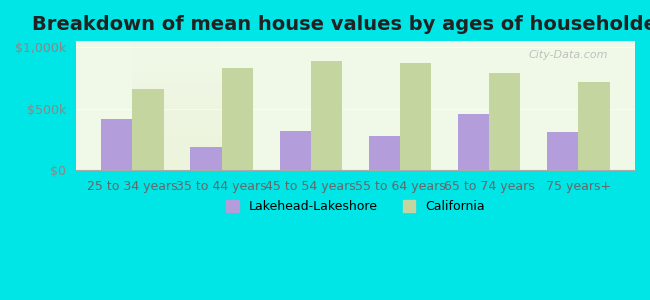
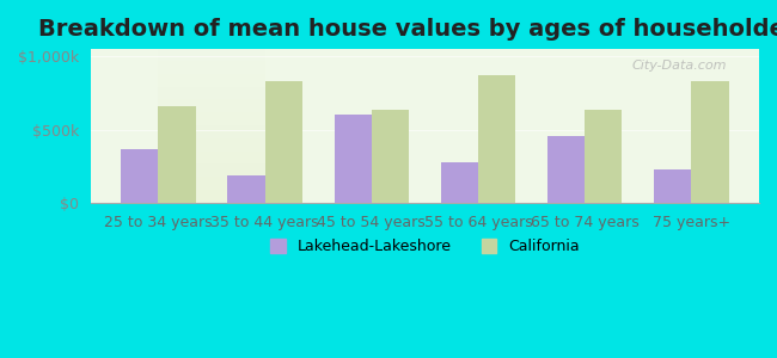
Lakehead-Lakeshore/25 to 34 years: $420k -> $370k
Lakehead-Lakeshore/45 to 54 years: $320k -> $600k
California/45 to 54 years: $890k -> $640k
California/65 to 74 years: $790k -> $640k
Lakehead-Lakeshore/75 years+: $310k -> $230k
California/75 years+: $720k -> $830k
